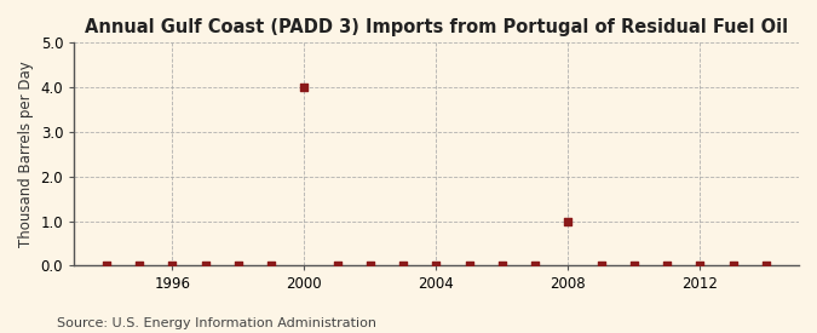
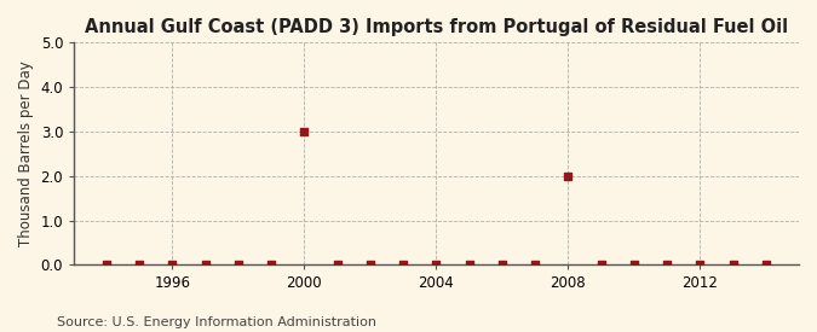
2000: 4 -> 3
2008: 1 -> 2
